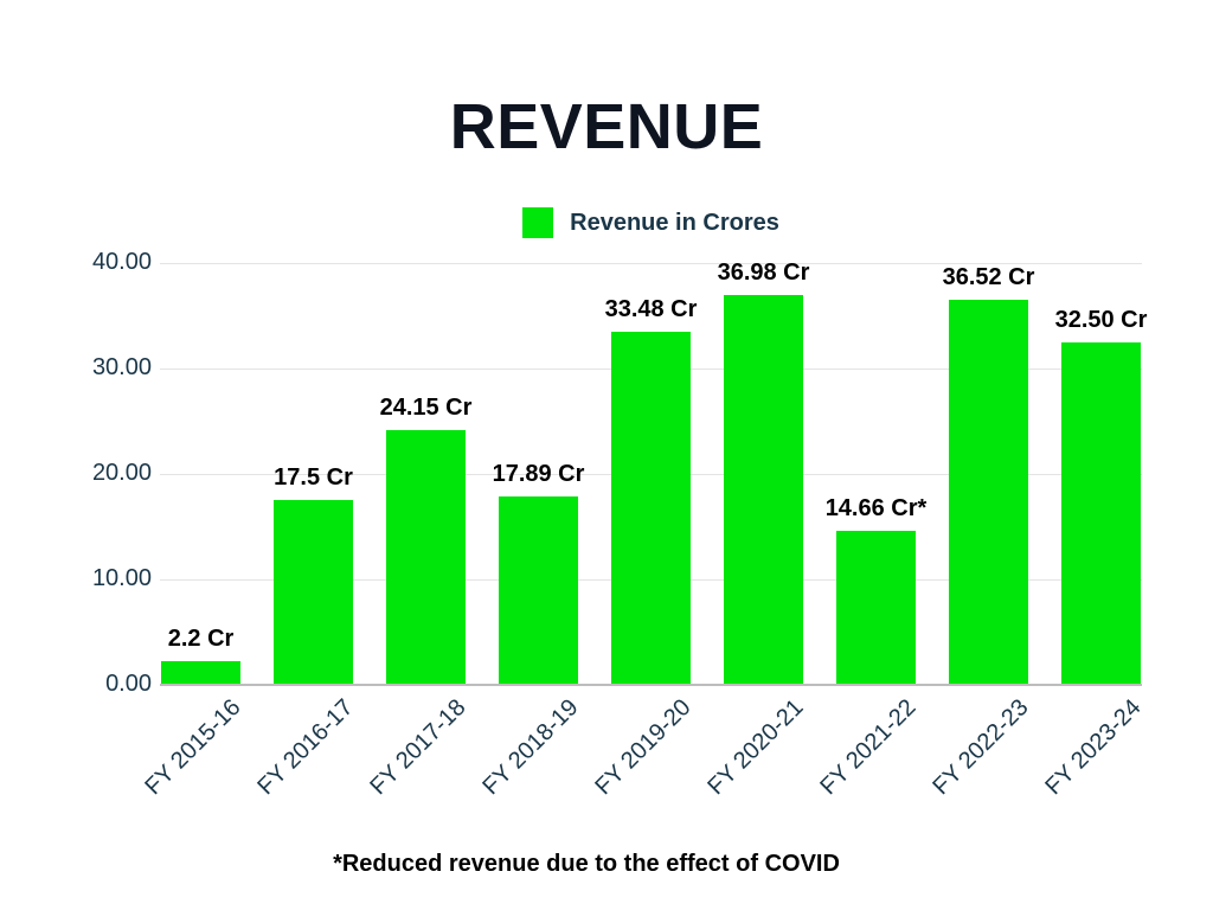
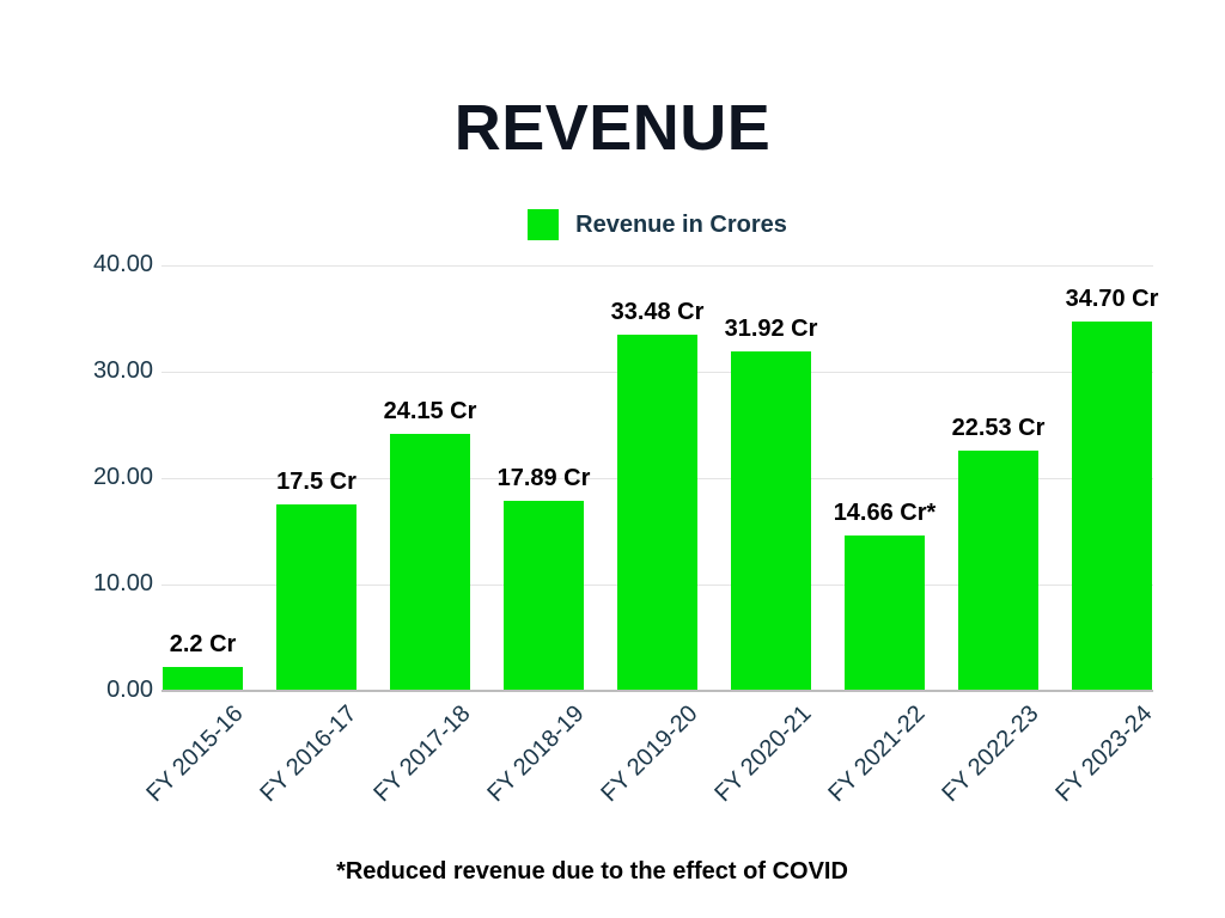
FY 2020-21: 36.98 -> 31.92
FY 2022-23: 36.52 -> 22.53
FY 2023-24: 32.50 -> 34.70
